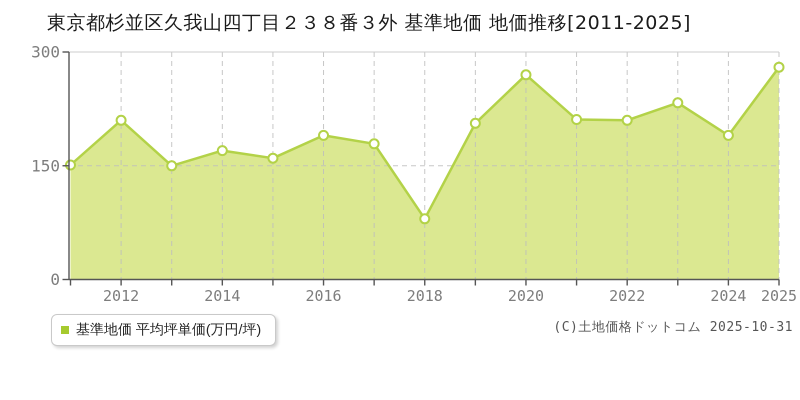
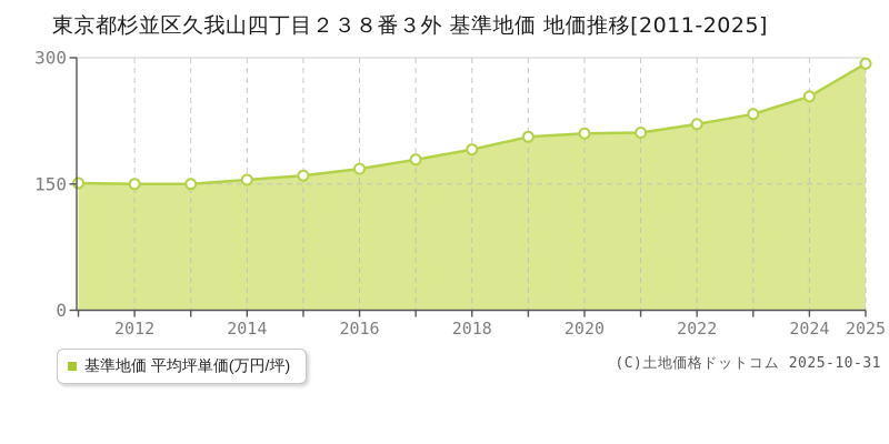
2012: 210 -> 150
2014: 170 -> 160
2016: 190 -> 170
2018: 80 -> 190
2020: 270 -> 210
2022: 210 -> 220
2024: 190 -> 250
2025: 280 -> 290
